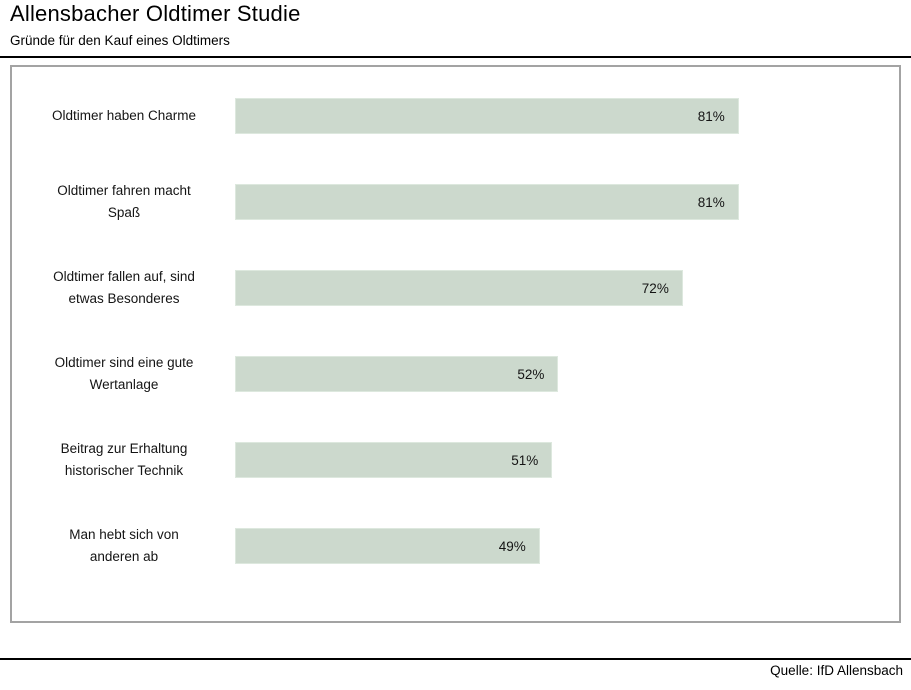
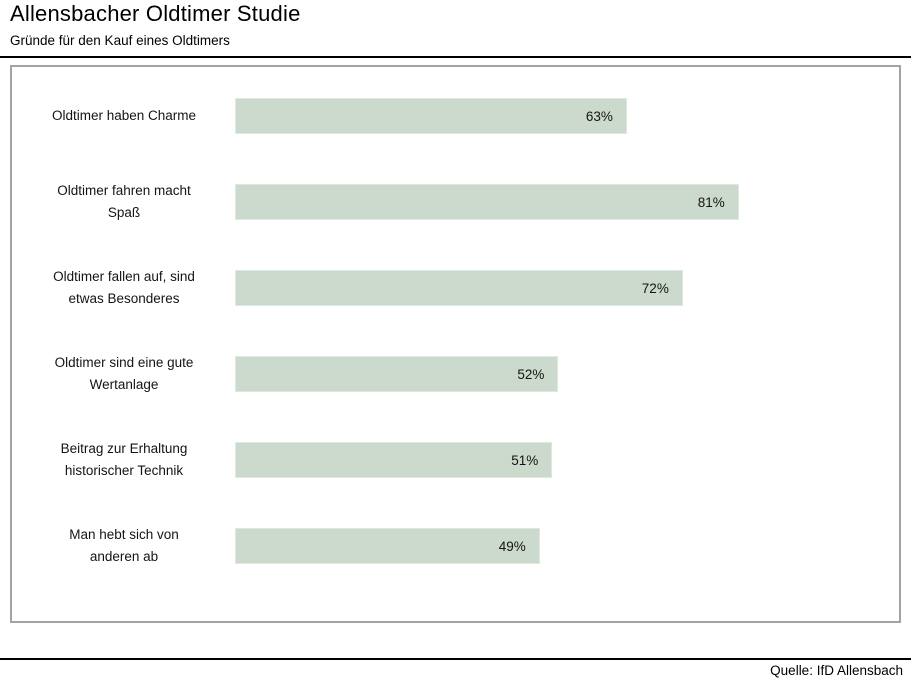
Oldtimer haben Charme: 81% -> 63%
